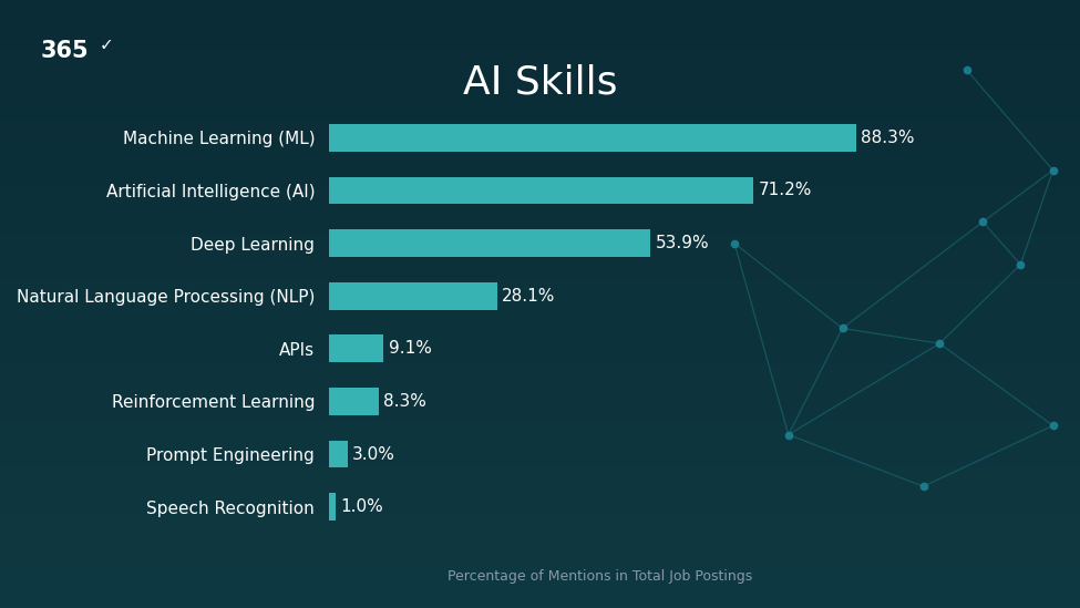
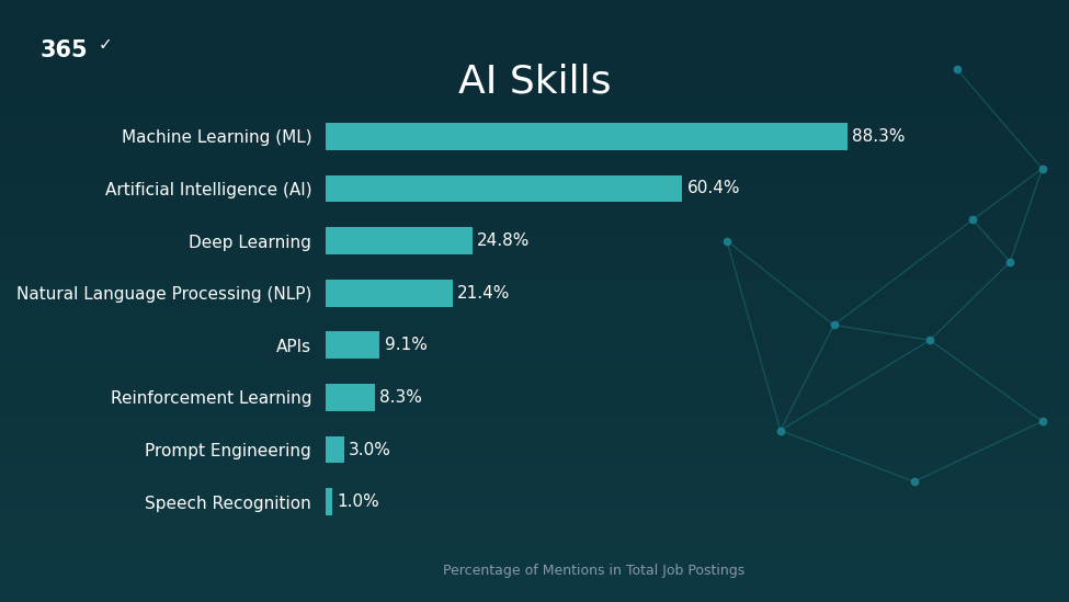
Artificial Intelligence (AI): 71.2% -> 60.4%
Deep Learning: 53.9% -> 24.8%
Natural Language Processing (NLP): 28.1% -> 21.4%
